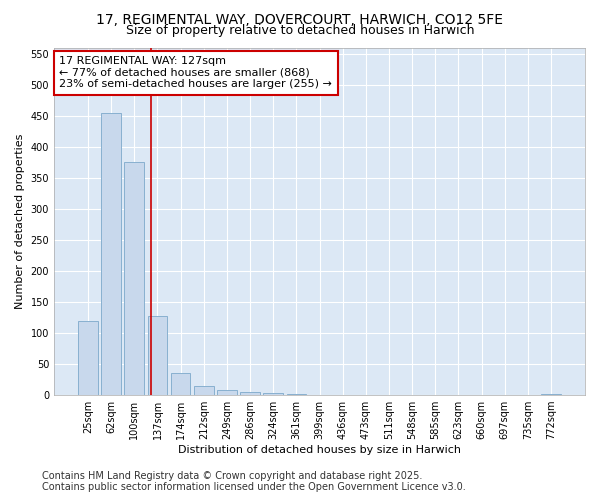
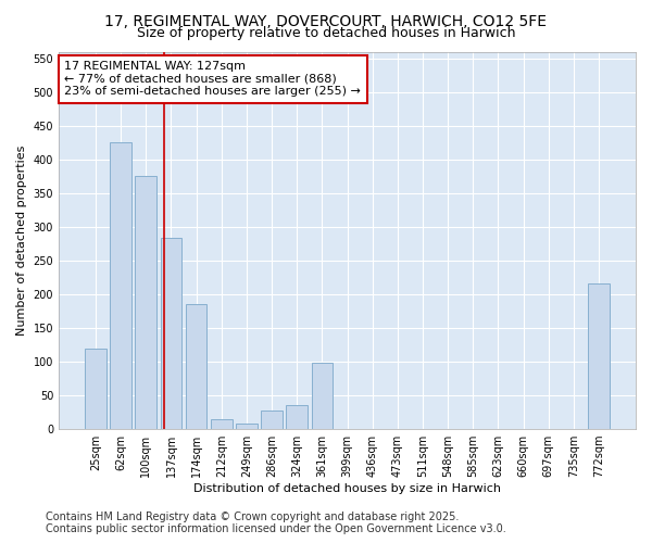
62sqm: 455 -> 426
137sqm: 128 -> 284
174sqm: 35 -> 186
286sqm: 5 -> 28
324sqm: 4 -> 36
361sqm: 1 -> 98
772sqm: 2 -> 216
